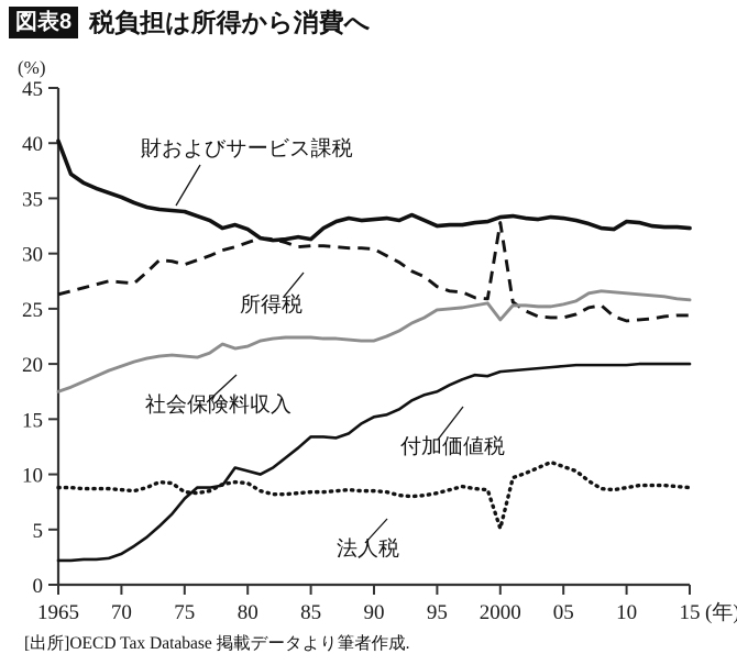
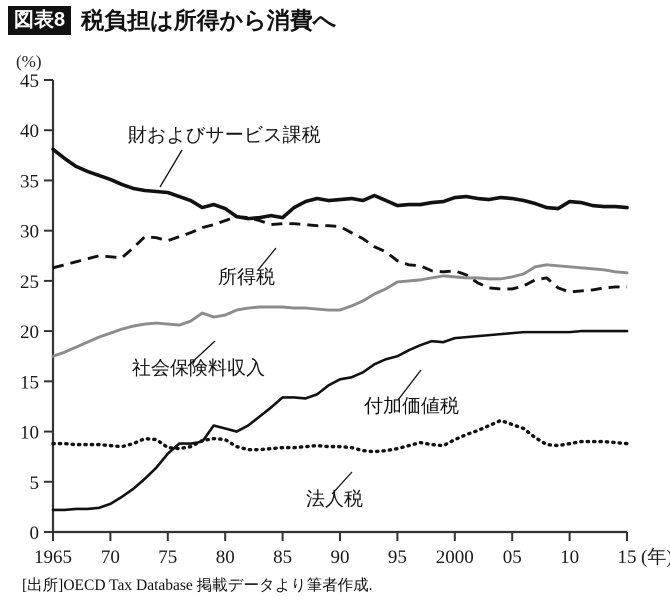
財およびサービス課税/1965: 40.2 -> 38.1
所得税/2000: 32.8 -> 26.0
社会保険料収入/2000: 24.0 -> 25.4
法人税/2000: 5.1 -> 9.2
